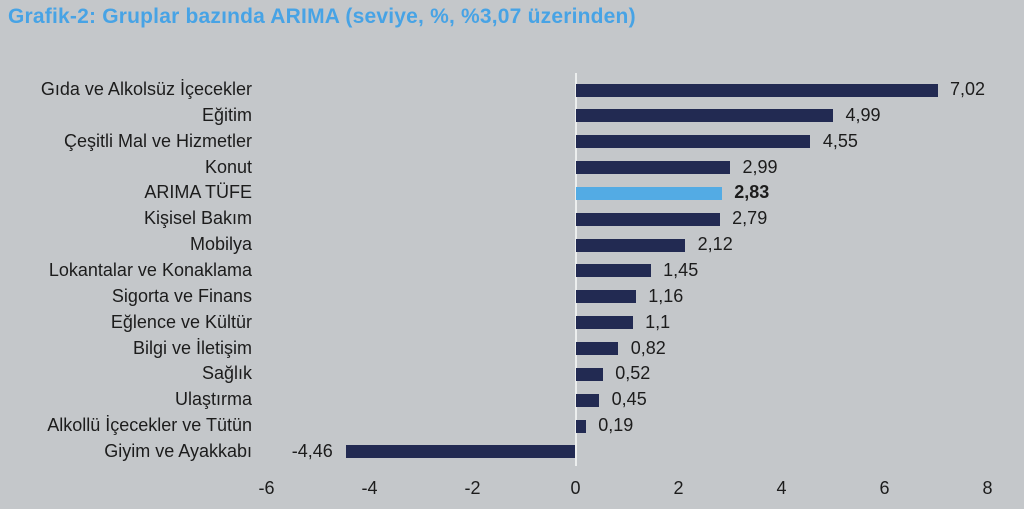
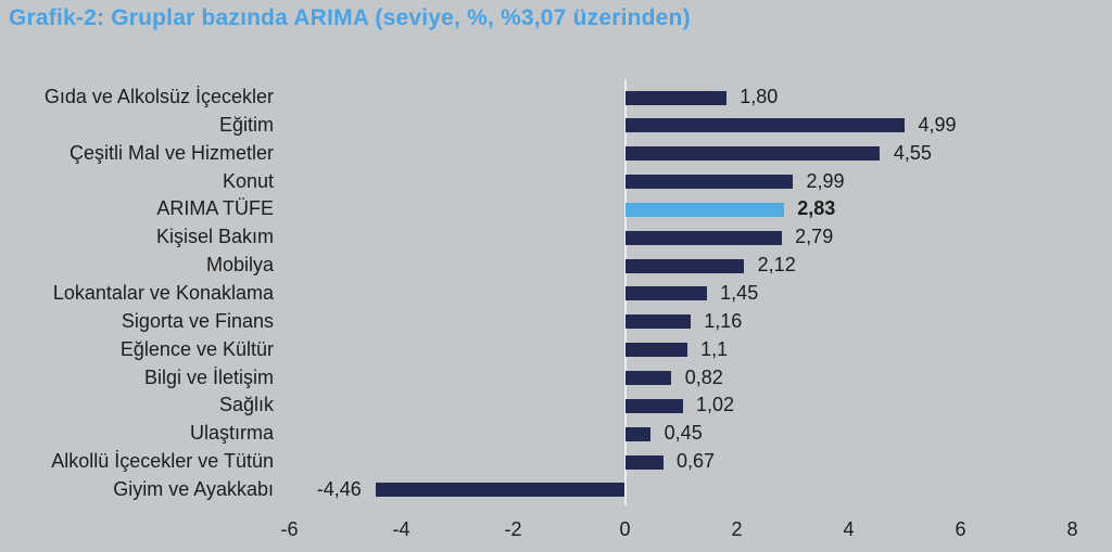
Gıda ve Alkolsüz İçecekler: 7,02 -> 1,80
Sağlık: 0,52 -> 1,02
Alkollü İçecekler ve Tütün: 0,19 -> 0,67
